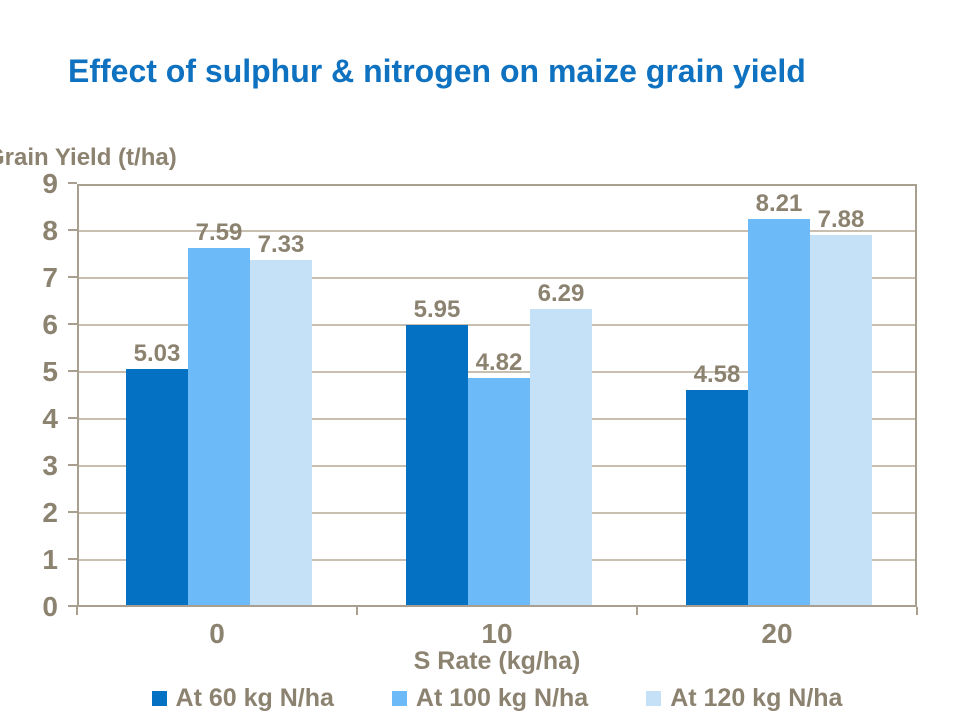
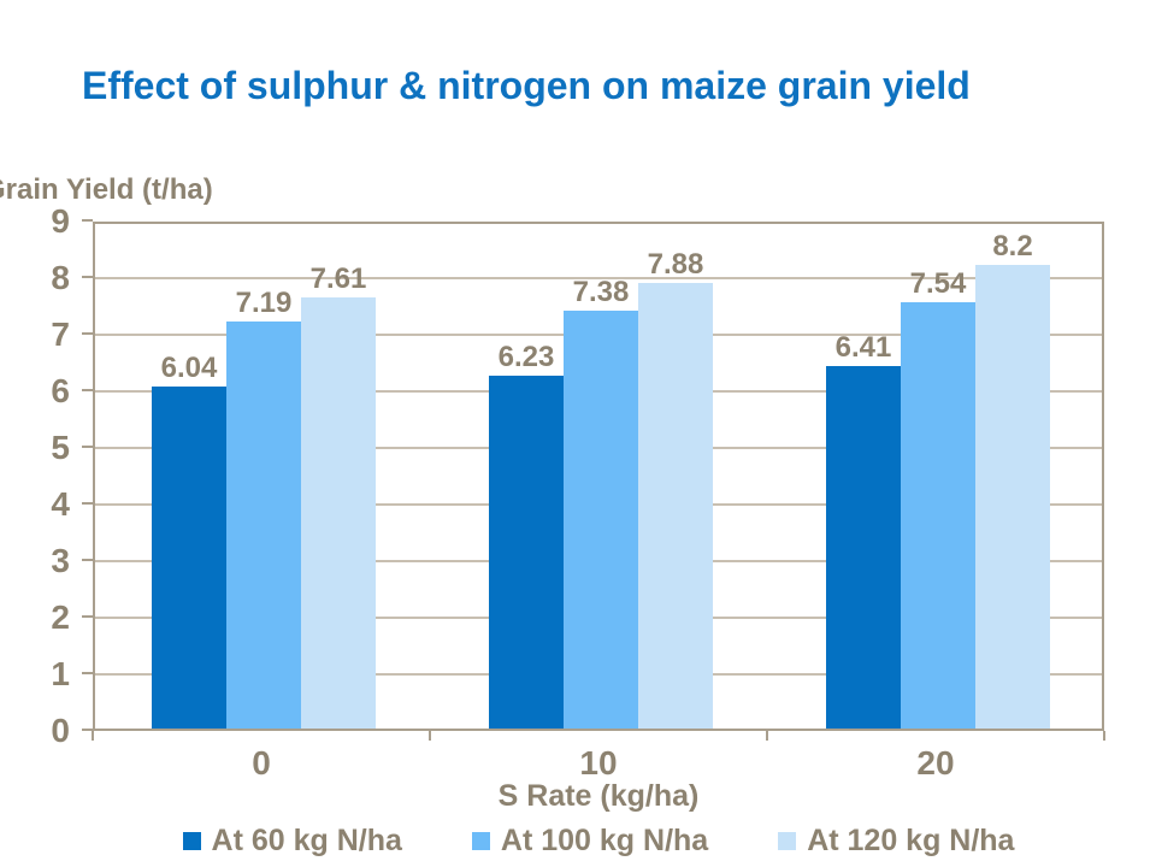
At 60 kg N/ha/0: 5.03 -> 6.04
At 100 kg N/ha/0: 7.59 -> 7.19
At 120 kg N/ha/0: 7.33 -> 7.61
At 60 kg N/ha/10: 5.95 -> 6.23
At 100 kg N/ha/10: 4.82 -> 7.38
At 120 kg N/ha/10: 6.29 -> 7.88
At 60 kg N/ha/20: 4.58 -> 6.41
At 100 kg N/ha/20: 8.21 -> 7.54
At 120 kg N/ha/20: 7.88 -> 8.2
